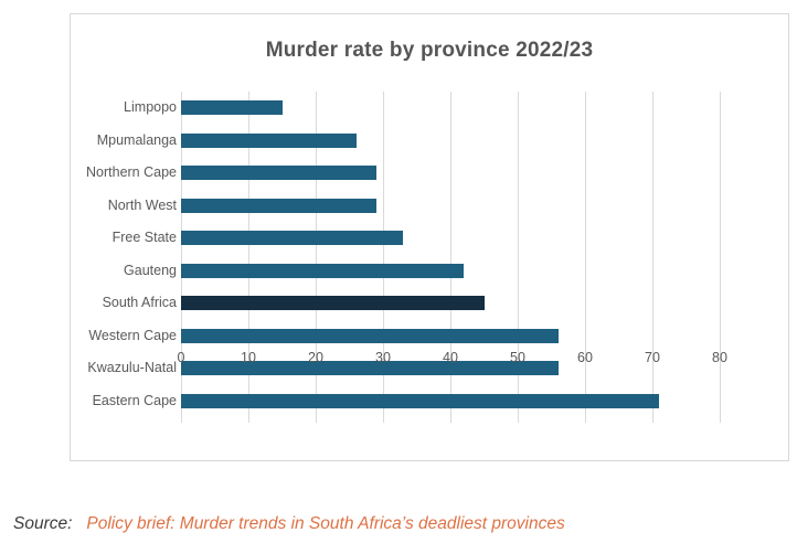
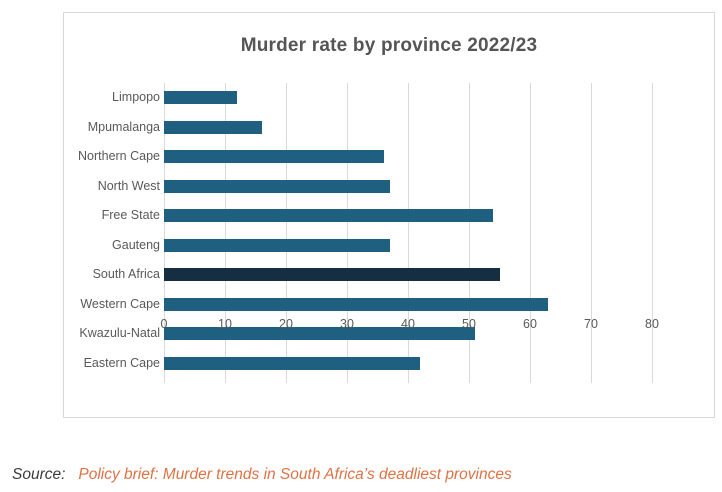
Limpopo: 15 -> 12
Mpumalanga: 26 -> 16
Northern Cape: 29 -> 36
North West: 29 -> 37
Free State: 33 -> 54
Gauteng: 42 -> 37
South Africa: 45 -> 55
Western Cape: 56 -> 63
Kwazulu-Natal: 56 -> 51
Eastern Cape: 71 -> 42
